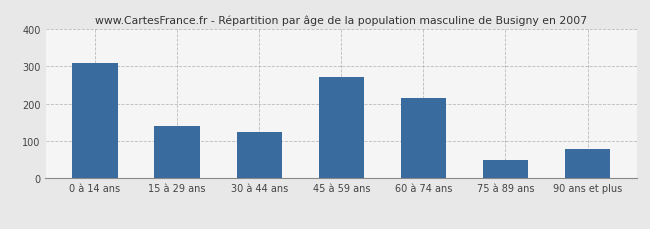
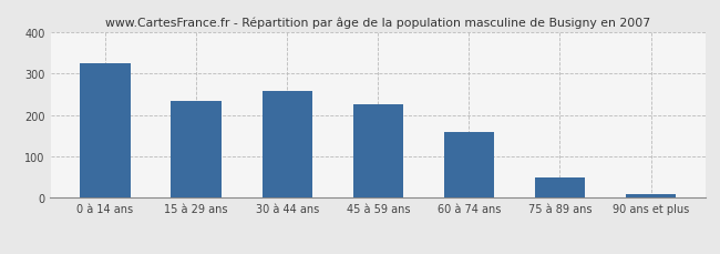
0 à 14 ans: 310 -> 325
15 à 29 ans: 140 -> 233
30 à 44 ans: 125 -> 257
45 à 59 ans: 270 -> 225
60 à 74 ans: 215 -> 160
90 ans et plus: 80 -> 10
